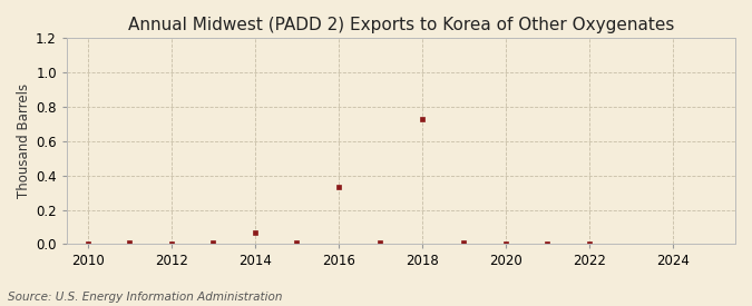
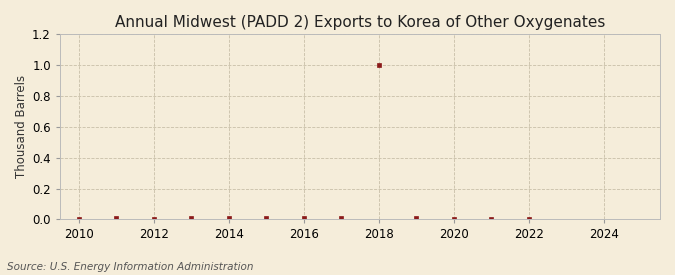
2014: 0.07 -> 0.01
2016: 0.33 -> 0.01
2018: 0.73 -> 1.00
